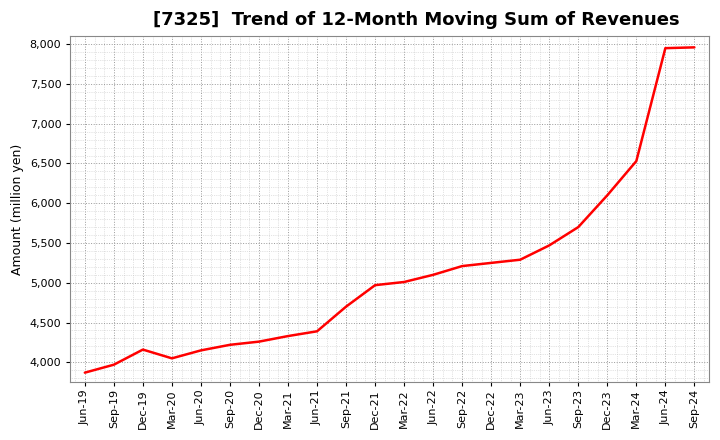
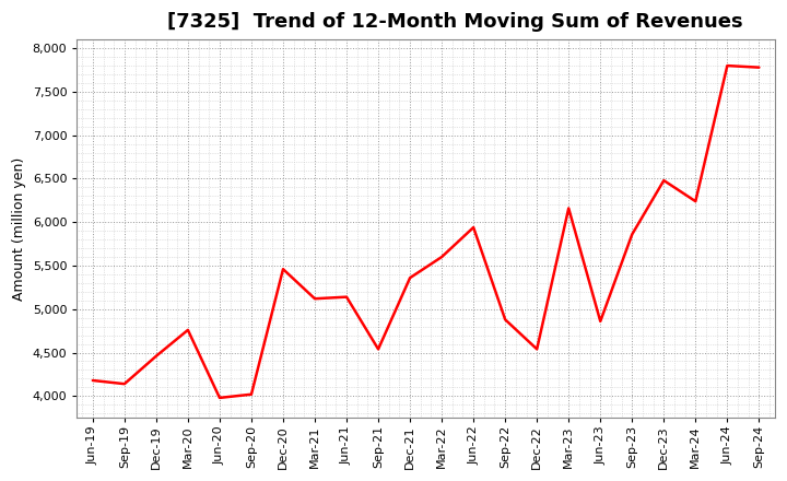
Jun-19: 3,870 -> 4,180
Sep-19: 3,970 -> 4,140
Dec-19: 4,160 -> 4,460
Mar-20: 4,050 -> 4,760
Jun-20: 4,150 -> 3,980
Sep-20: 4,220 -> 4,020
Dec-20: 4,260 -> 5,460
Mar-21: 4,330 -> 5,120
Jun-21: 4,390 -> 5,140
Sep-21: 4,700 -> 4,540
Dec-21: 4,970 -> 5,360
Mar-22: 5,010 -> 5,600
Jun-22: 5,100 -> 5,940
Sep-22: 5,210 -> 4,880
Dec-22: 5,250 -> 4,540
Mar-23: 5,290 -> 6,160
Jun-23: 5,470 -> 4,860
Sep-23: 5,700 -> 5,860
Dec-23: 6,100 -> 6,480
Mar-24: 6,530 -> 6,240
Jun-24: 7,950 -> 7,800
Sep-24: 7,960 -> 7,780
